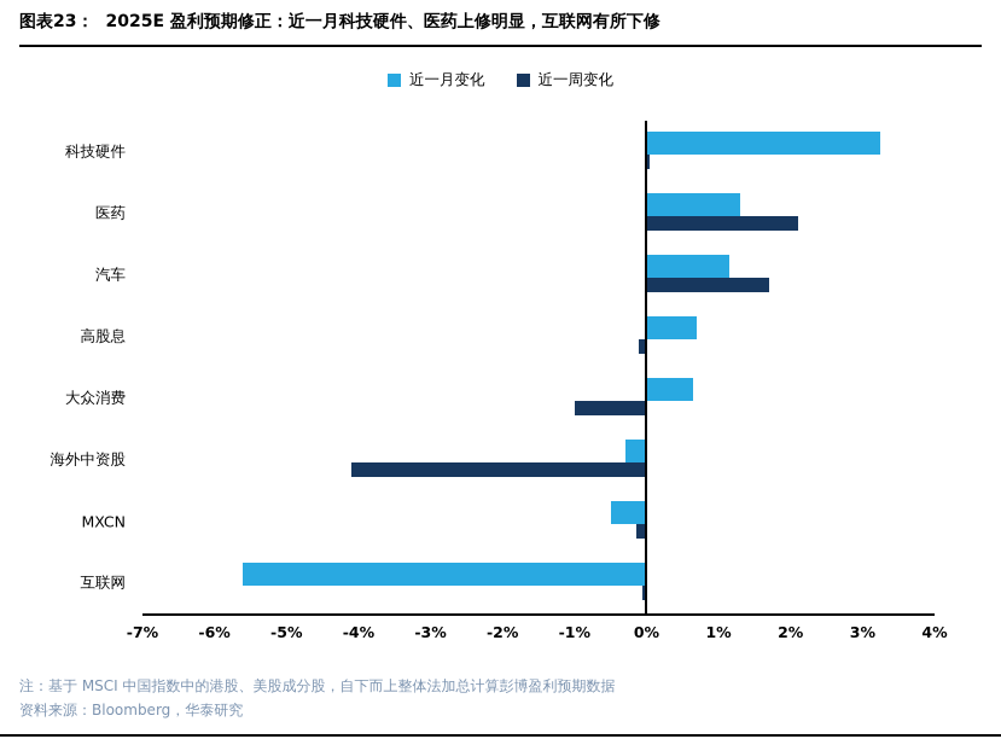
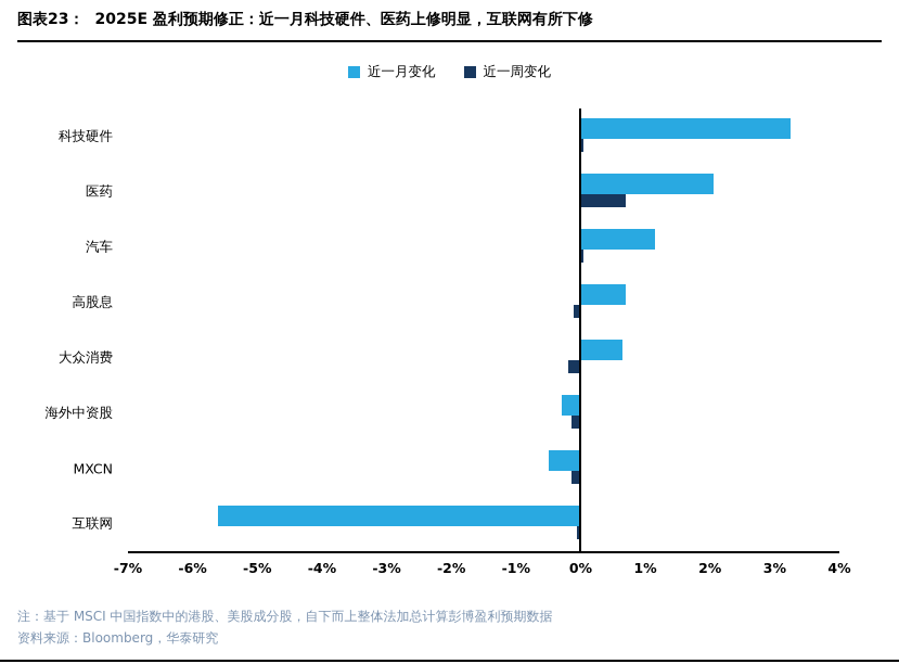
近一月变化/医药: 1.3% -> 2.0%
近一周变化/医药: 2.1% -> 0.7%
近一周变化/汽车: 1.7% -> 0.1%
近一周变化/大众消费: -1.0% -> -0.2%
近一周变化/海外中资股: -4.1% -> -0.1%
